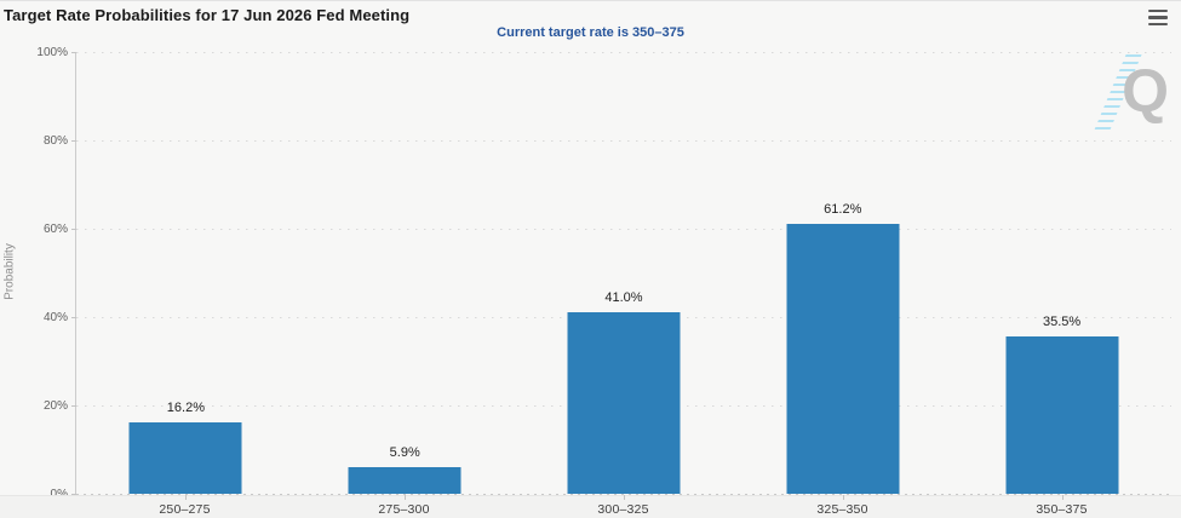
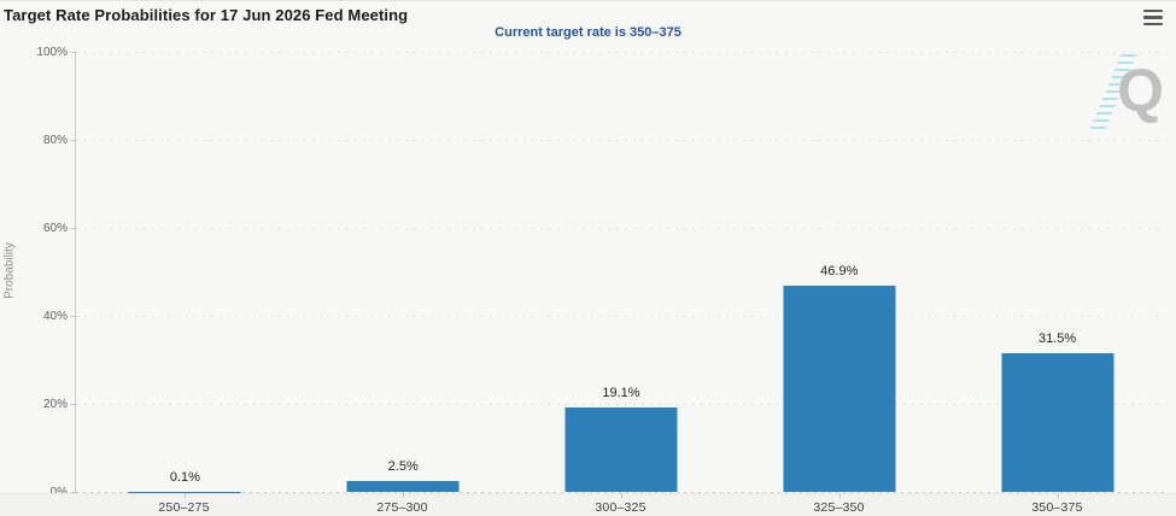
250–275: 16.2% -> 0.1%
275–300: 5.9% -> 2.5%
300–325: 41.0% -> 19.1%
325–350: 61.2% -> 46.9%
350–375: 35.5% -> 31.5%
